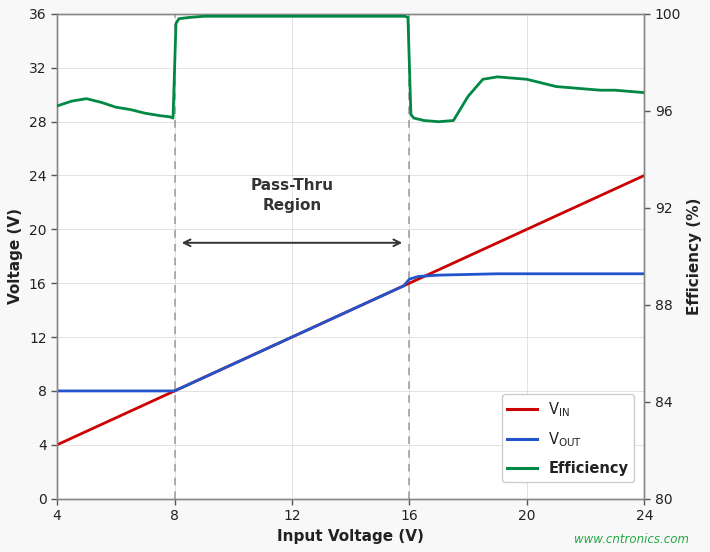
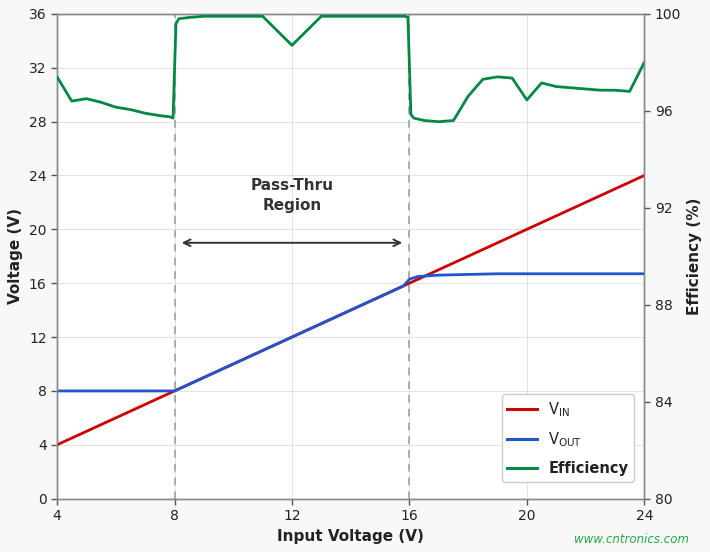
Efficiency/4: 96.20 -> 97.40
Efficiency/12: 99.90 -> 98.70
Efficiency/20: 97.30 -> 96.45
Efficiency/24: 96.75 -> 98.00
